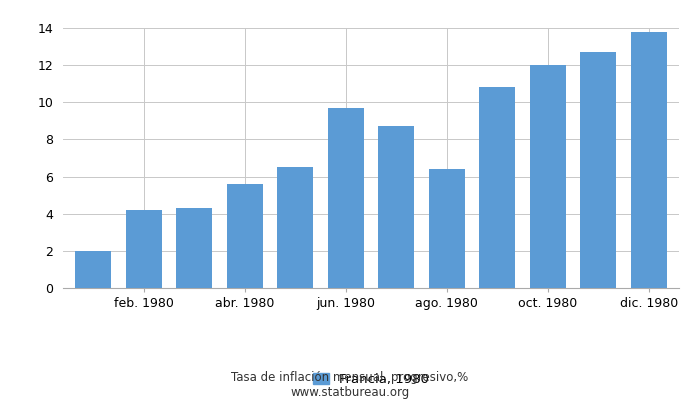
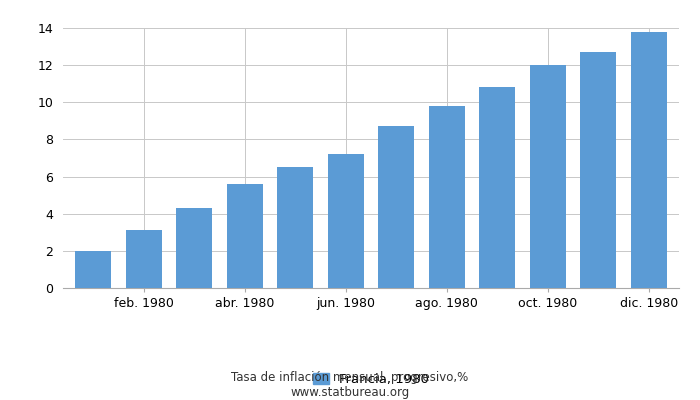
feb. 1980: 4.2 -> 3.1
jun. 1980: 9.7 -> 7.2
ago. 1980: 6.4 -> 9.8
